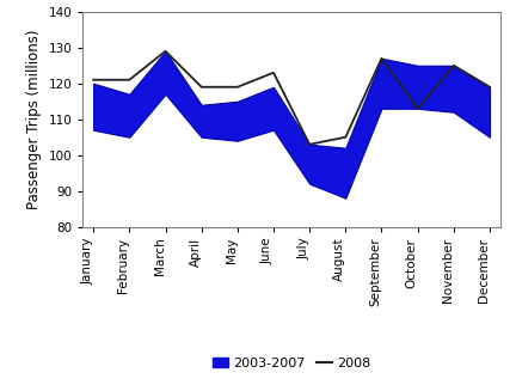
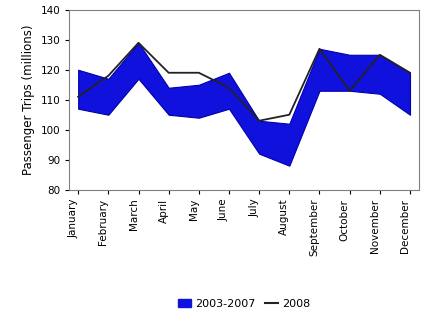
2008/January: 121 -> 111
2008/February: 121 -> 118
2008/June: 123 -> 114
